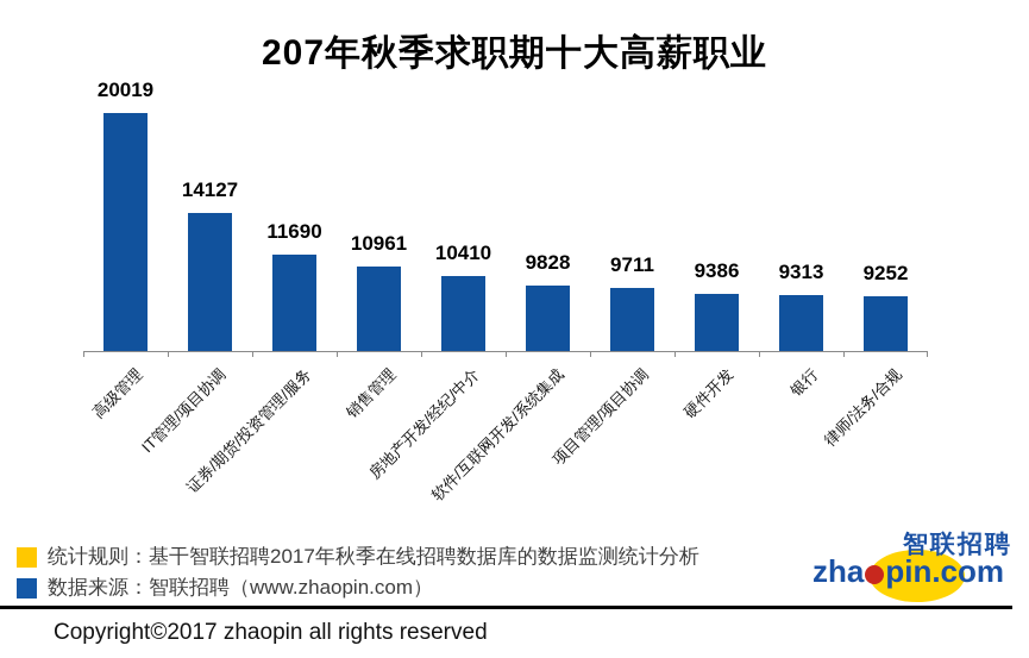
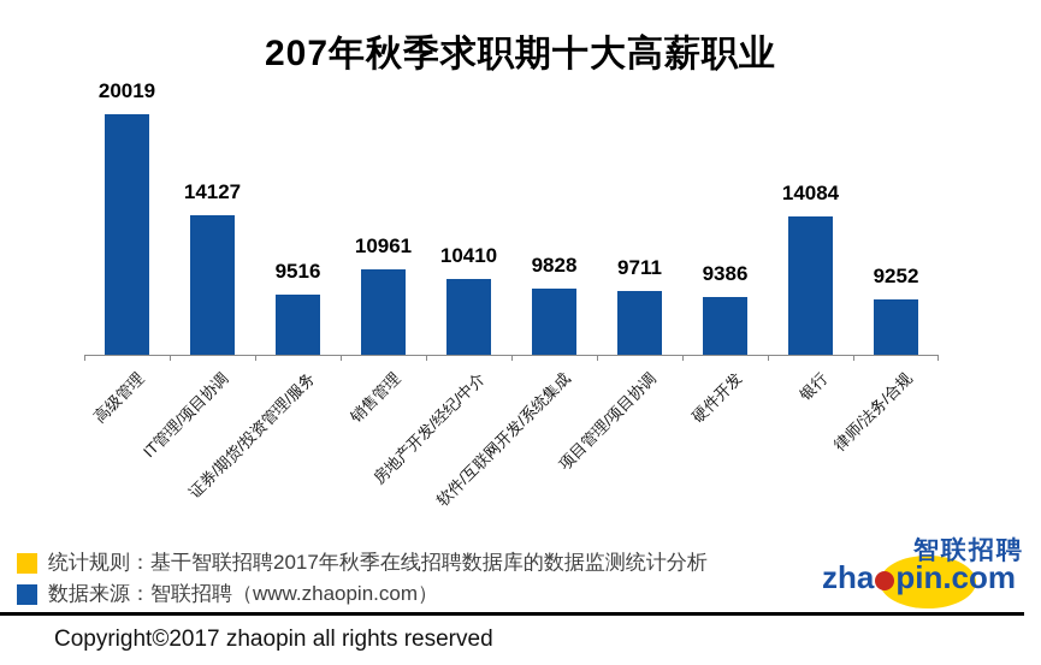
证券/期货/投资管理/服务: 11690 -> 9516
银行: 9313 -> 14084
